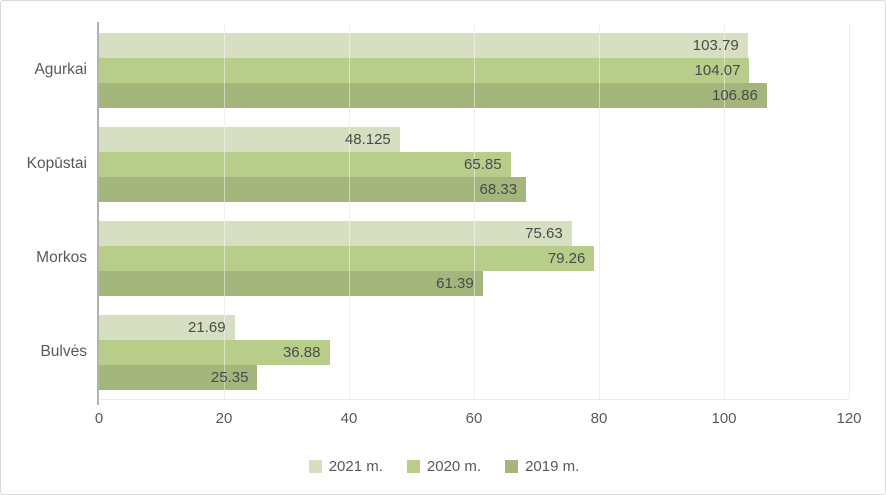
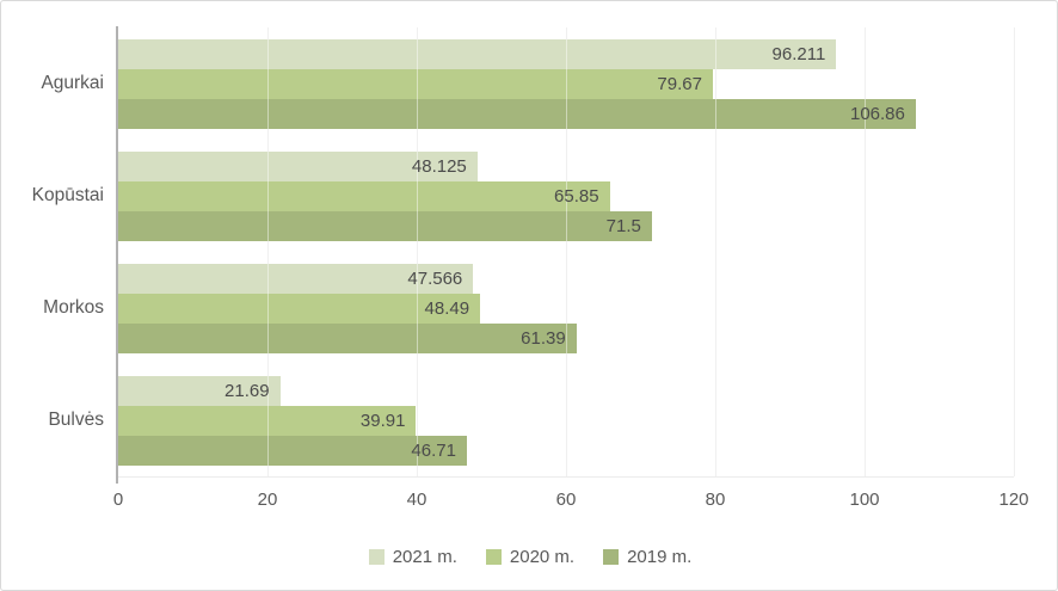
2021 m./Agurkai: 103.79 -> 96.211
2020 m./Agurkai: 104.07 -> 79.67
2019 m./Kopūstai: 68.33 -> 71.5
2021 m./Morkos: 75.63 -> 47.566
2020 m./Morkos: 79.26 -> 48.49
2020 m./Bulvės: 36.88 -> 39.91
2019 m./Bulvės: 25.35 -> 46.71
